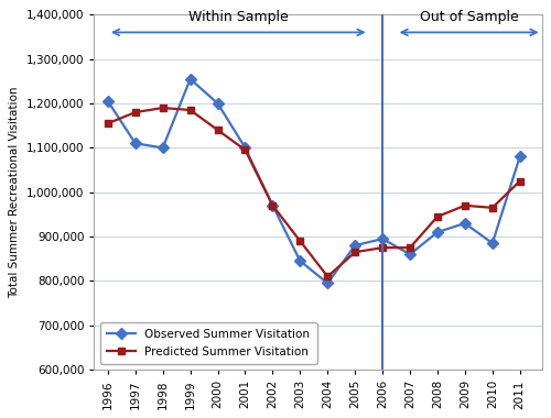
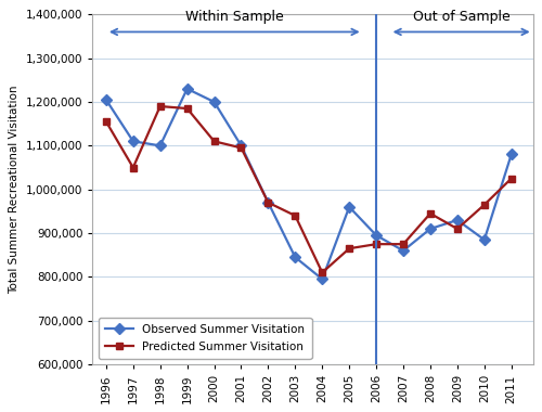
Predicted Summer Visitation/1997: 1,180,000 -> 1,050,000
Observed Summer Visitation/1999: 1,255,000 -> 1,230,000
Predicted Summer Visitation/2000: 1,140,000 -> 1,110,000
Predicted Summer Visitation/2003: 890,000 -> 940,000
Observed Summer Visitation/2005: 880,000 -> 960,000
Predicted Summer Visitation/2009: 970,000 -> 910,000
